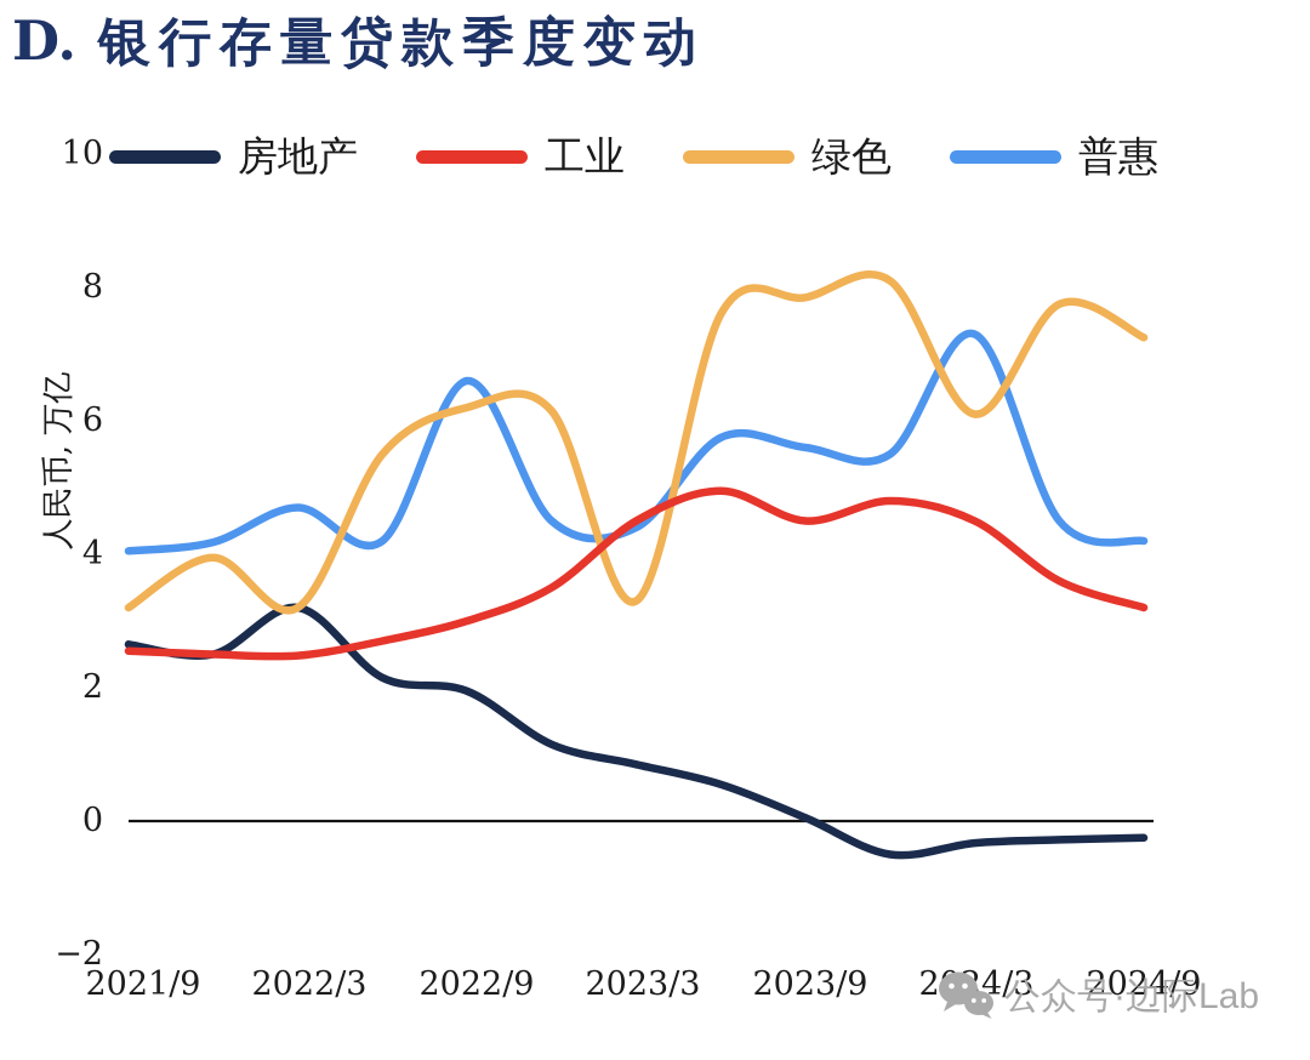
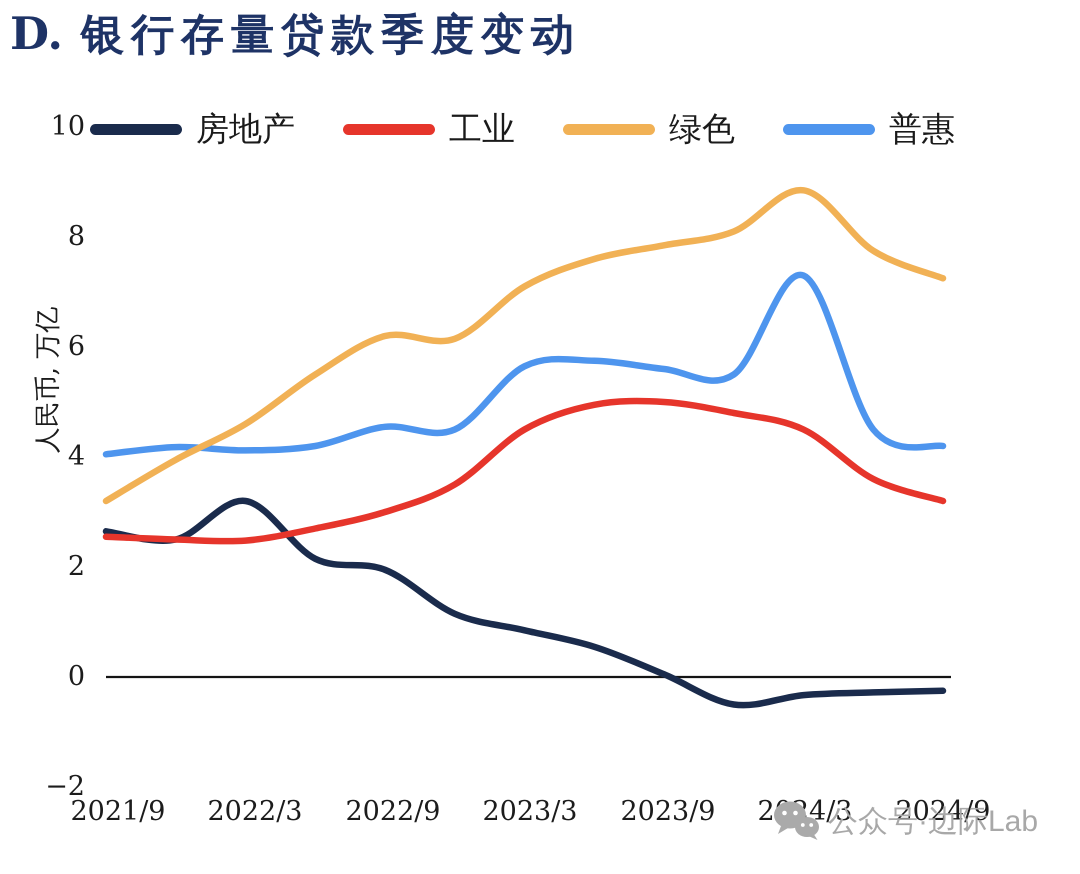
绿色/2022/3: 3.2 -> 4.6
普惠/2022/3: 4.7 -> 4.1
普惠/2022/9: 6.6 -> 4.5
绿色/2023/3: 3.3 -> 7.1
普惠/2023/3: 4.4 -> 5.7
工业/2023/9: 4.5 -> 5.0
绿色/2024/3: 6.1 -> 8.8
